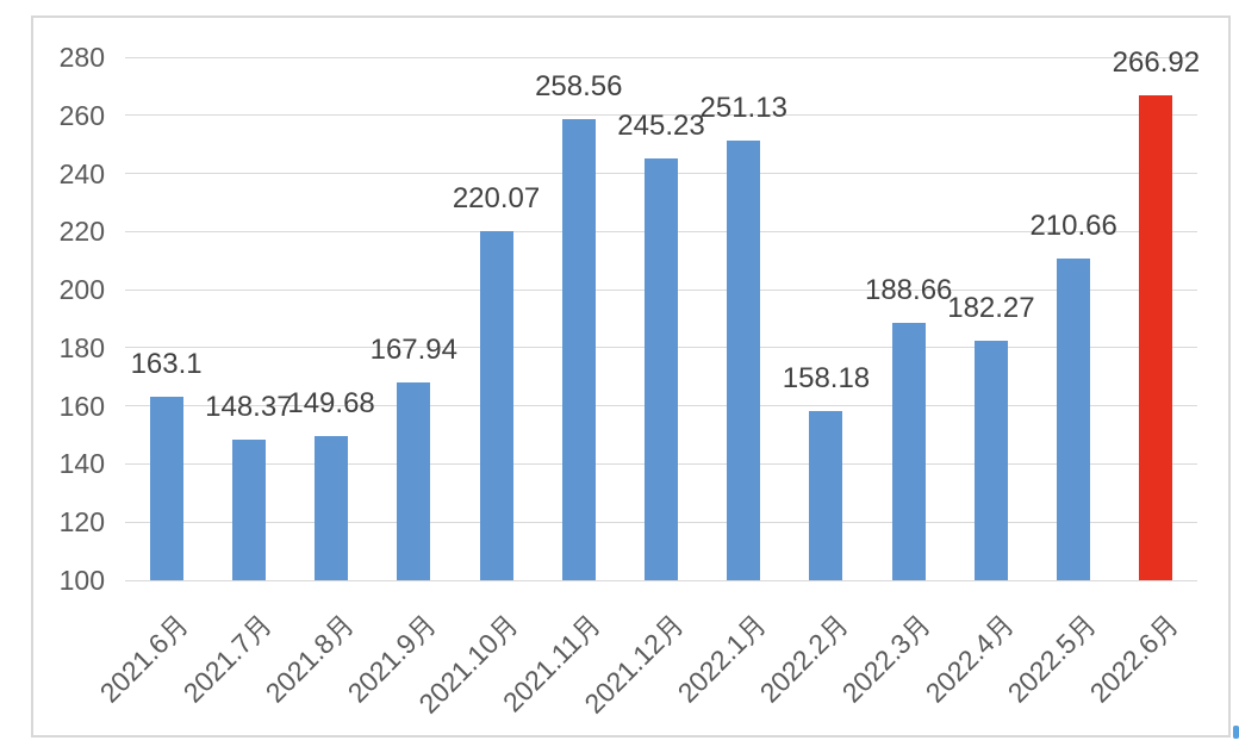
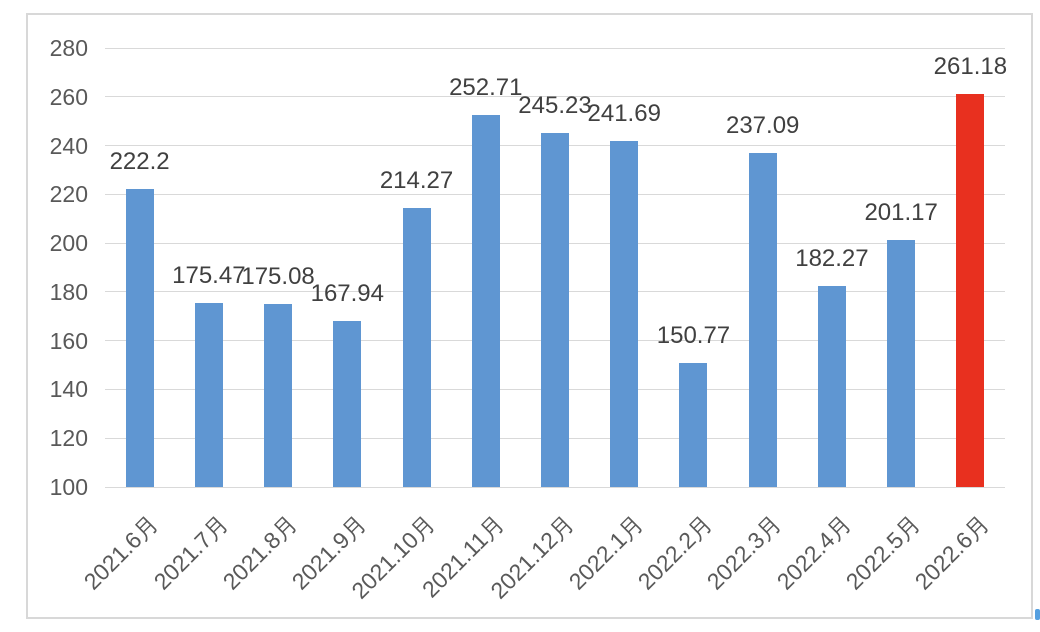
2021.6月: 163.1 -> 222.2
2021.7月: 148.37 -> 175.47
2021.8月: 149.68 -> 175.08
2021.10月: 220.07 -> 214.27
2021.11月: 258.56 -> 252.71
2022.1月: 251.13 -> 241.69
2022.2月: 158.18 -> 150.77
2022.3月: 188.66 -> 237.09
2022.5月: 210.66 -> 201.17
2022.6月: 266.92 -> 261.18
